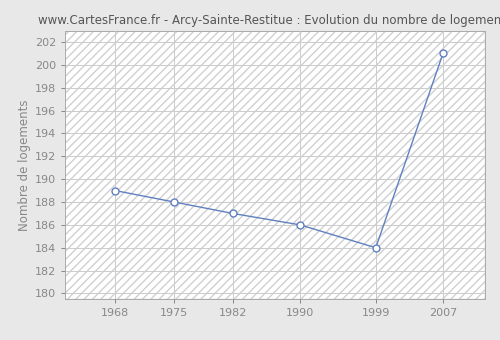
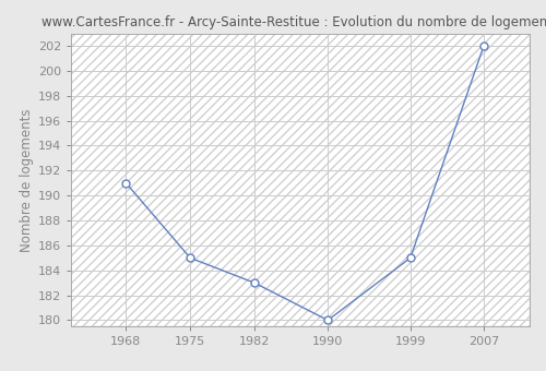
1968: 189 -> 191
1975: 188 -> 185
1982: 187 -> 183
1990: 186 -> 180
1999: 184 -> 185
2007: 201 -> 202
